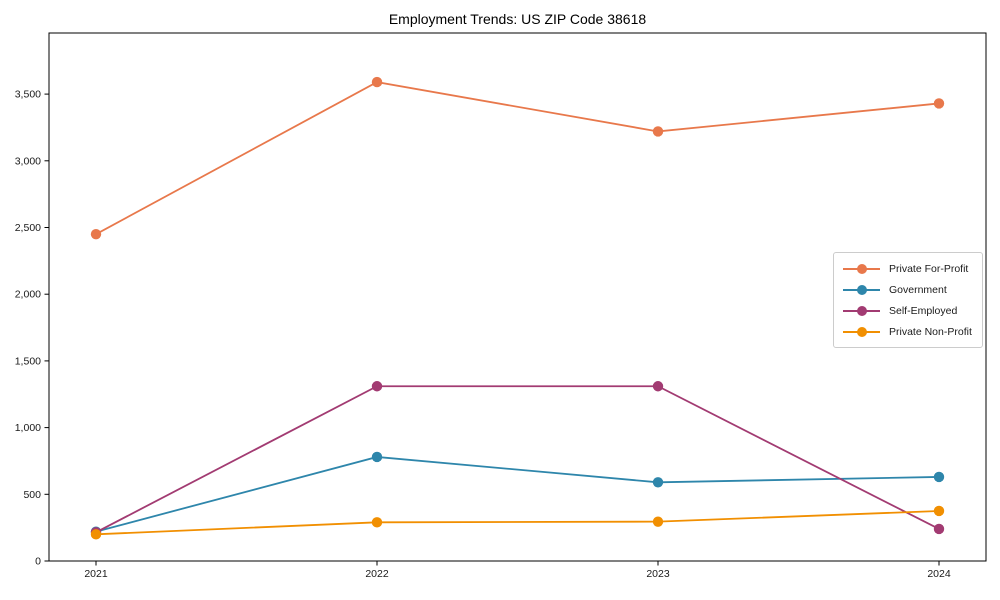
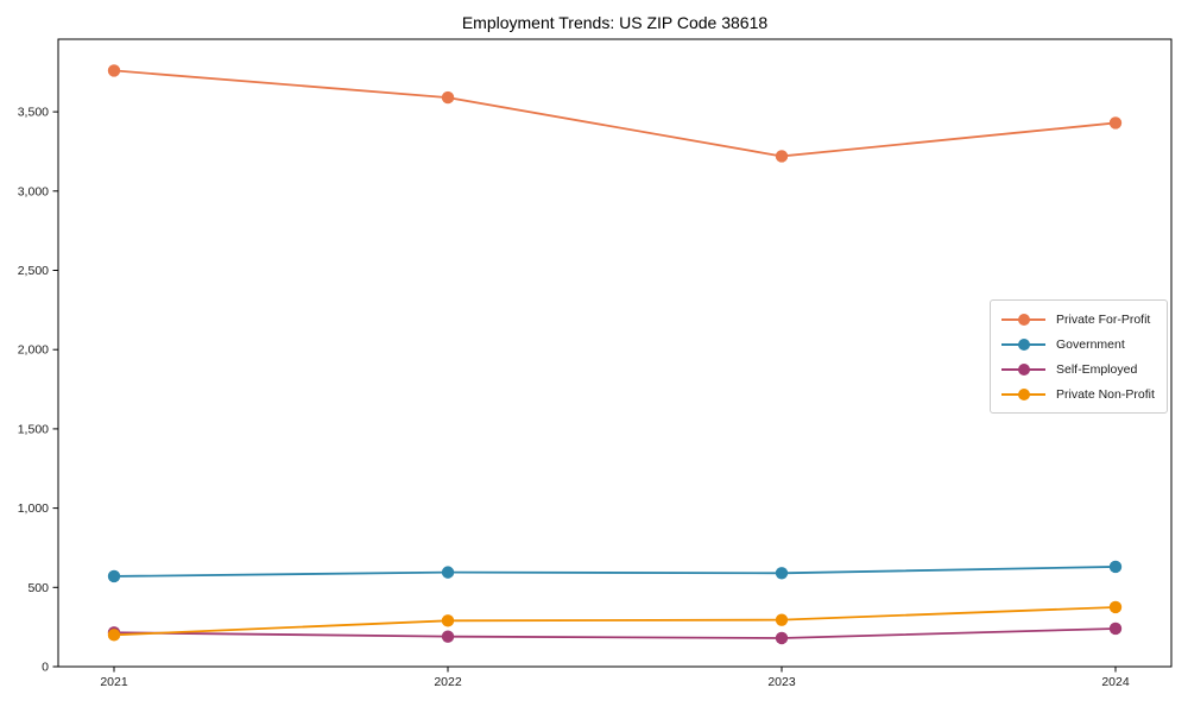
Private For-Profit/2021: 2450 -> 3760
Government/2021: 220 -> 570
Government/2022: 780 -> 600
Self-Employed/2022: 1310 -> 190
Self-Employed/2023: 1310 -> 180
